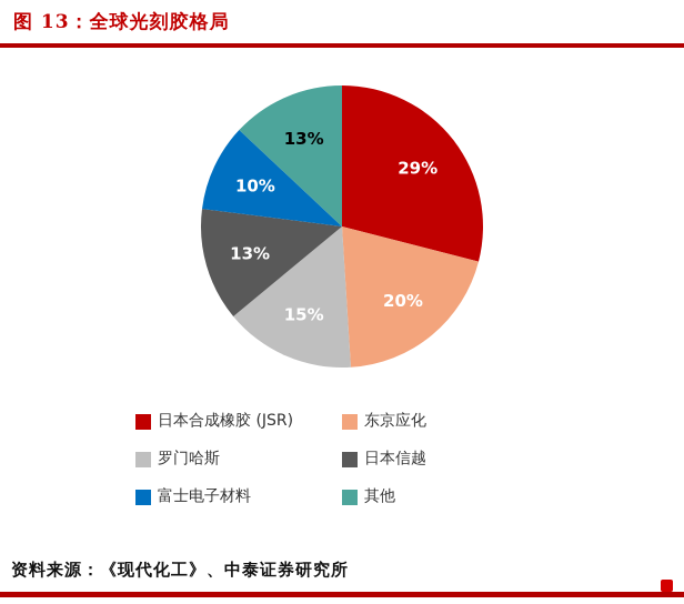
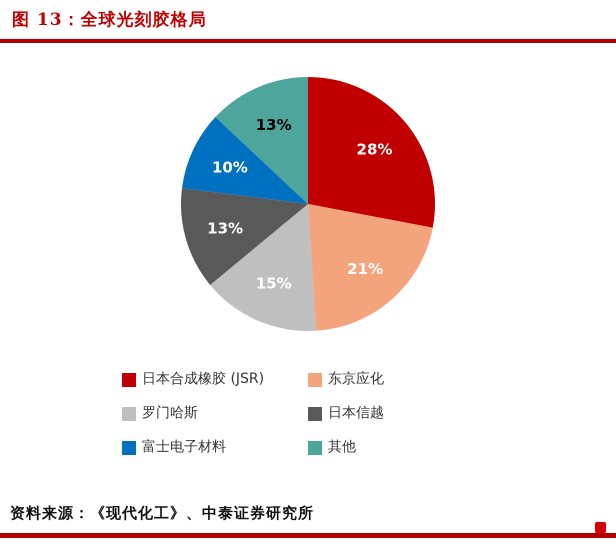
日本合成橡胶 (JSR): 29% -> 28%
东京应化: 20% -> 21%
